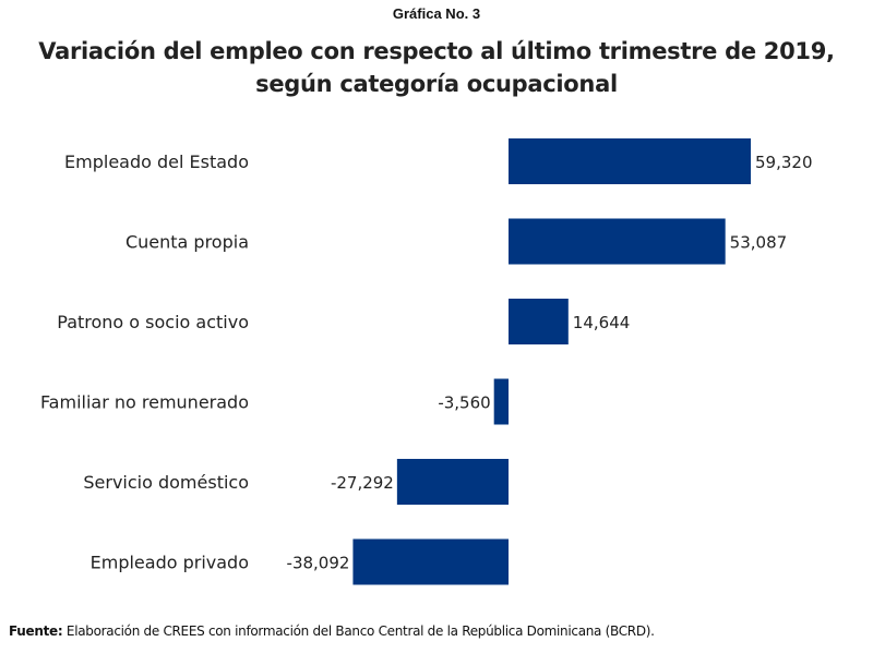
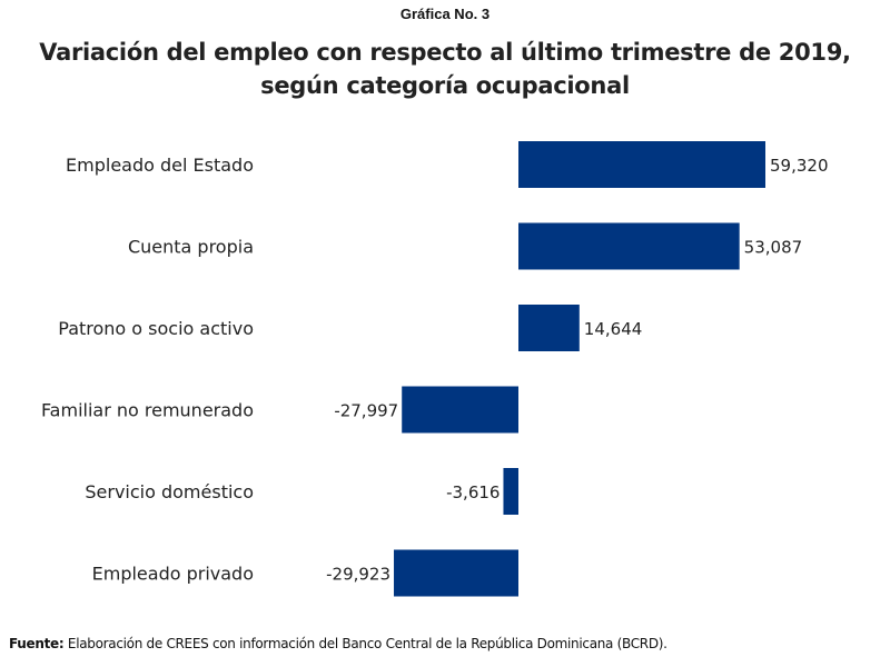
Familiar no remunerado: -3,560 -> -27,997
Servicio doméstico: -27,292 -> -3,616
Empleado privado: -38,092 -> -29,923
